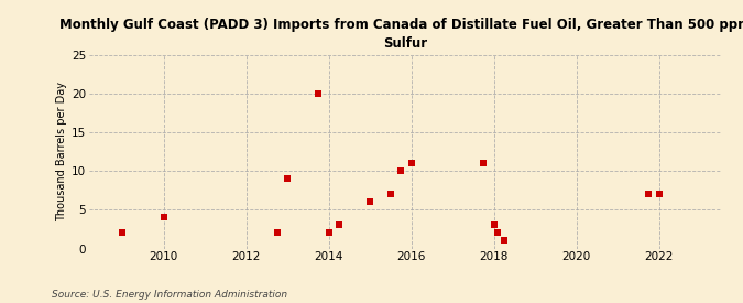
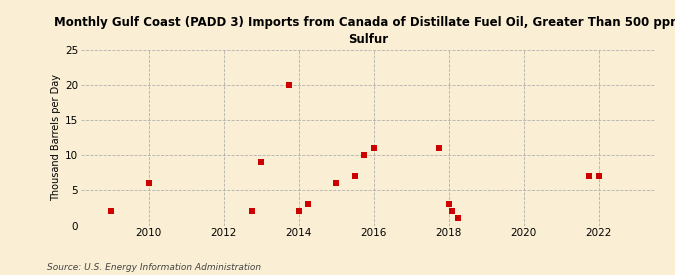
2010: 4 -> 6
